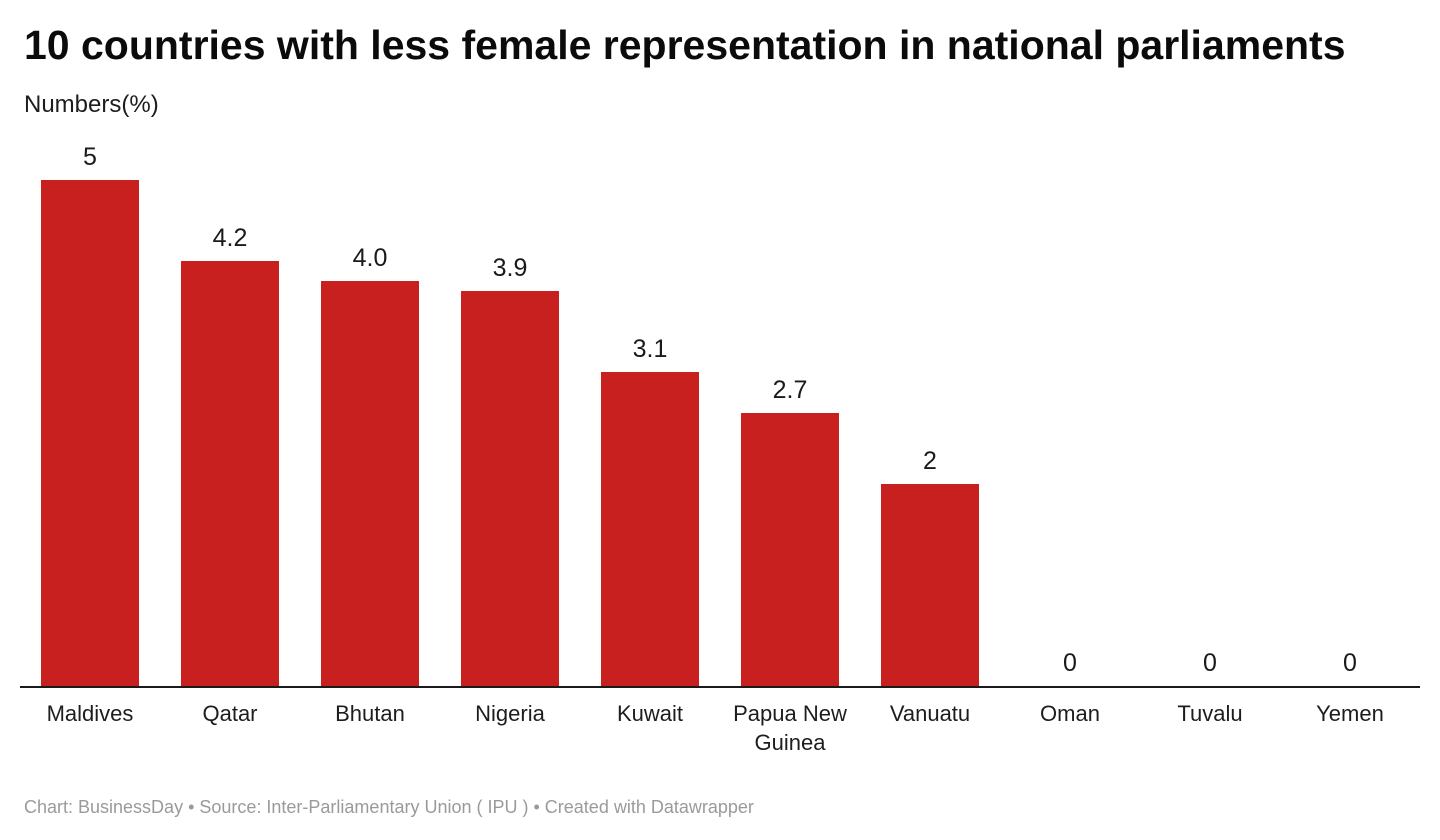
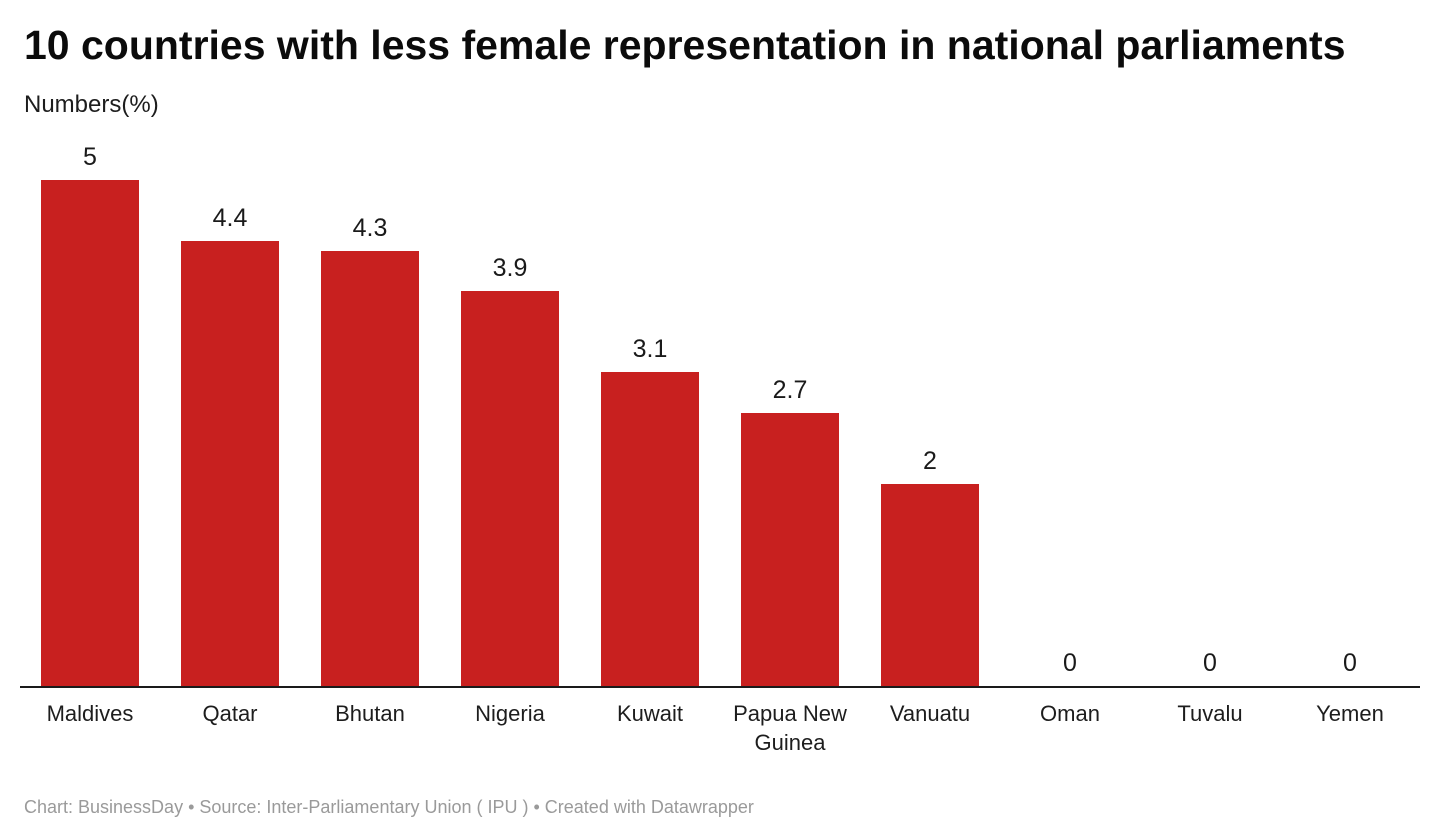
Qatar: 4.2 -> 4.4
Bhutan: 4.0 -> 4.3
